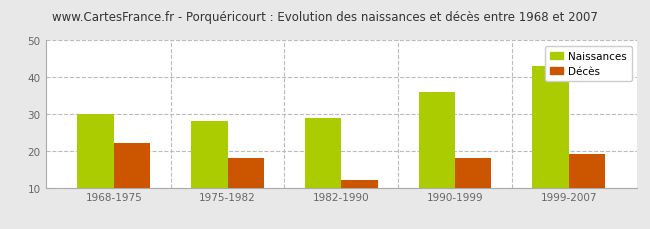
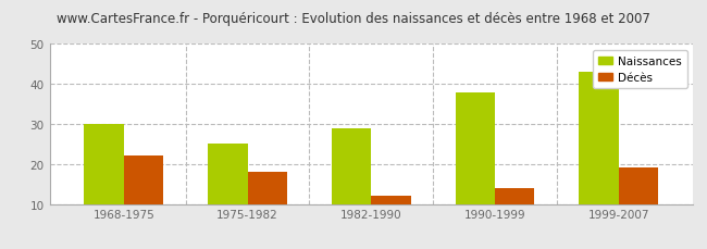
Naissances/1975-1982: 28 -> 25
Naissances/1990-1999: 36 -> 38
Décès/1990-1999: 18 -> 14
